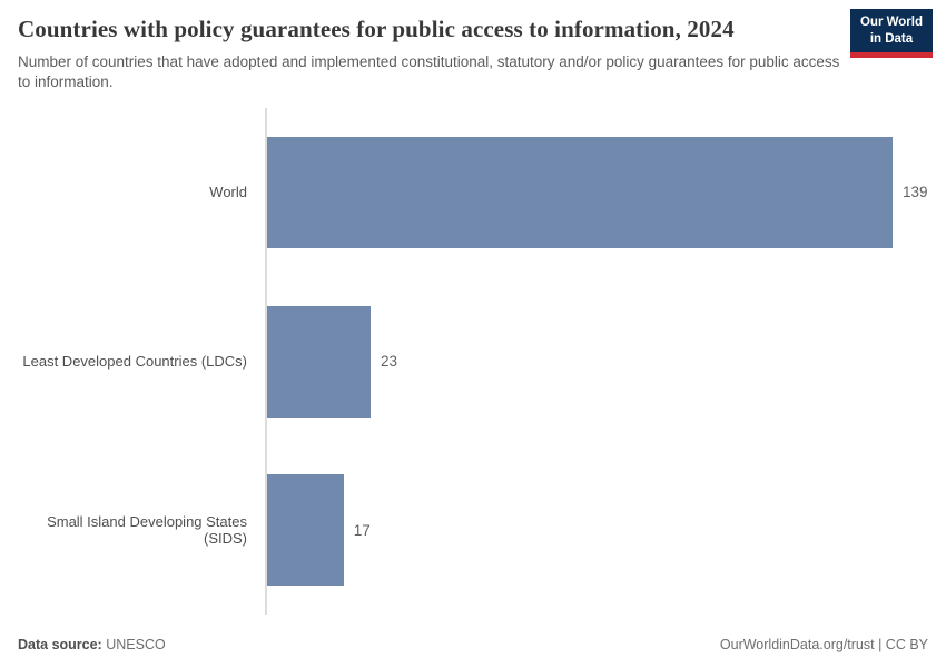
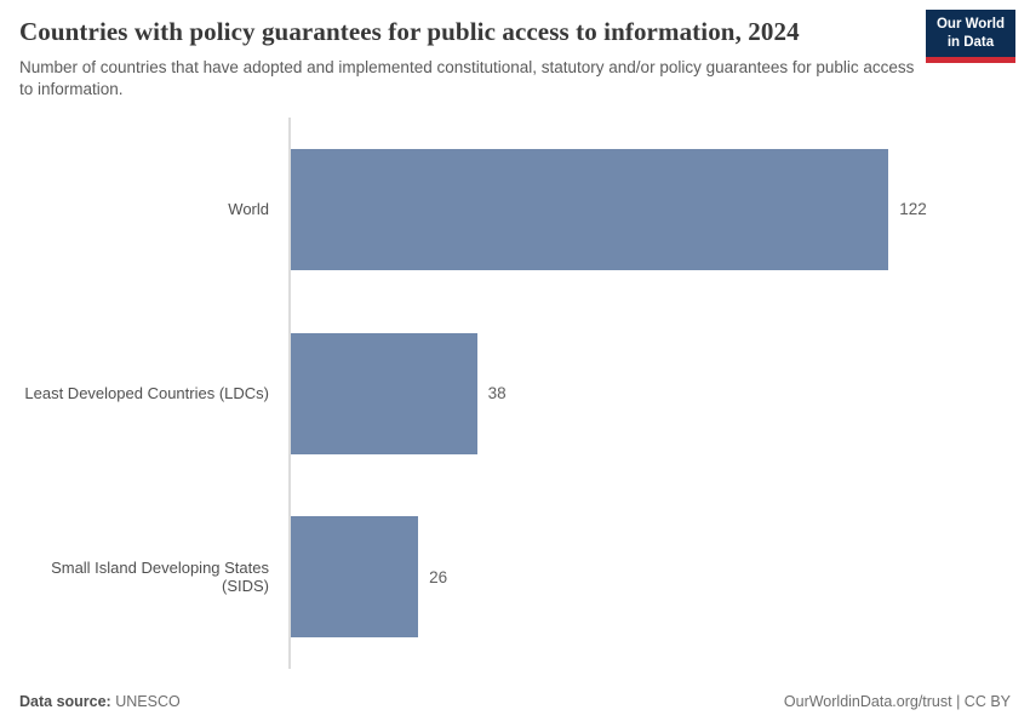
World: 139 -> 122
Least Developed Countries (LDCs): 23 -> 38
Small Island Developing States (SIDS): 17 -> 26
